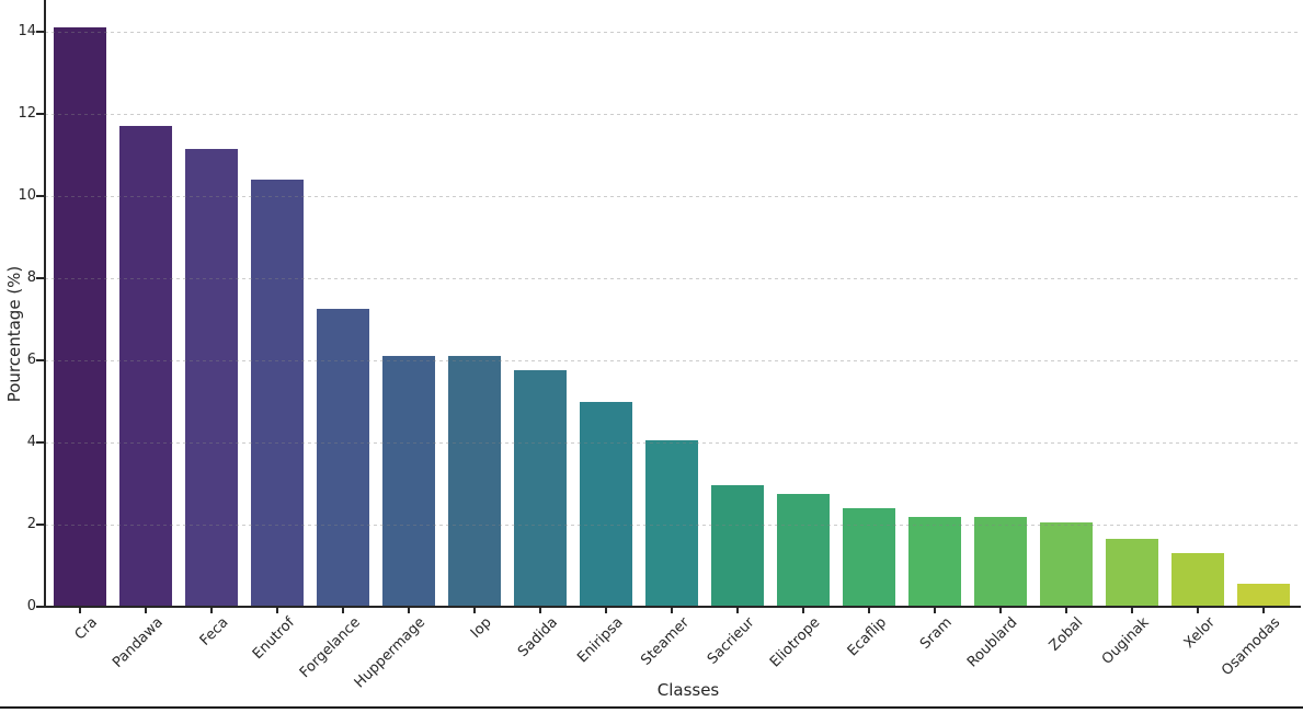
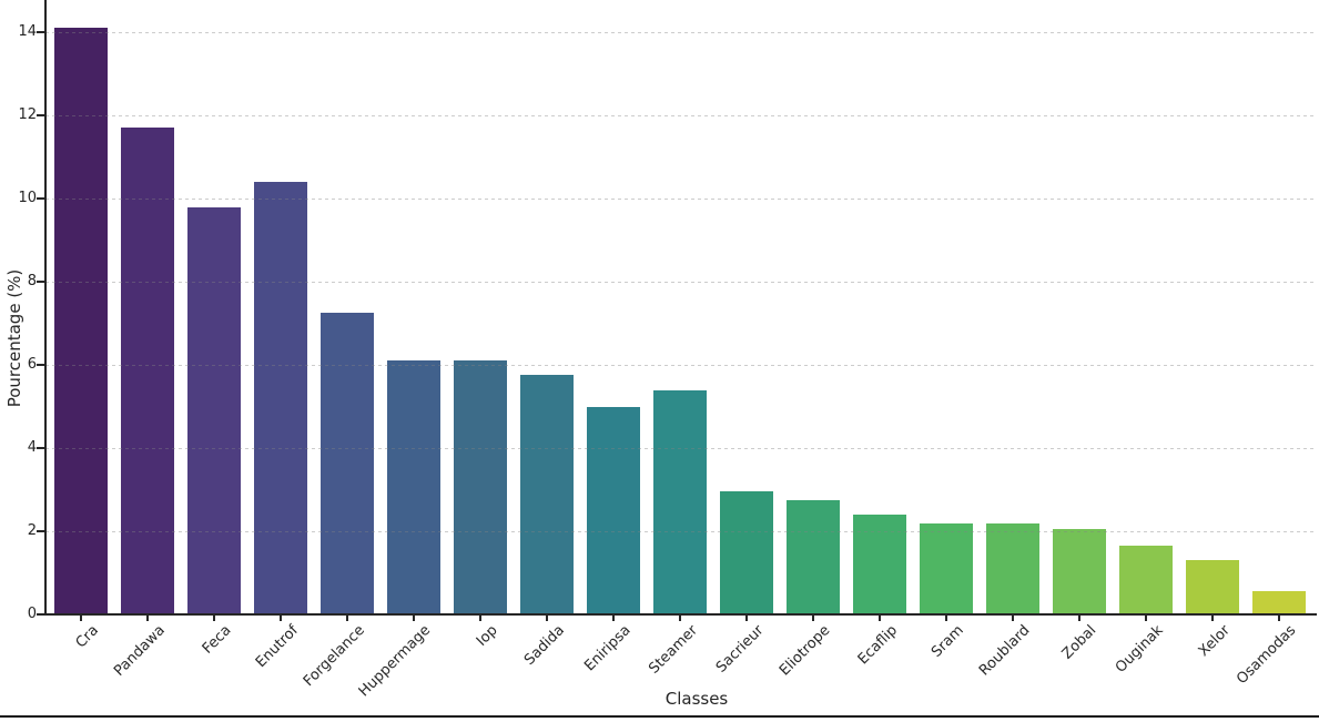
Feca: 11.2 -> 9.8
Steamer: 4.0 -> 5.4
